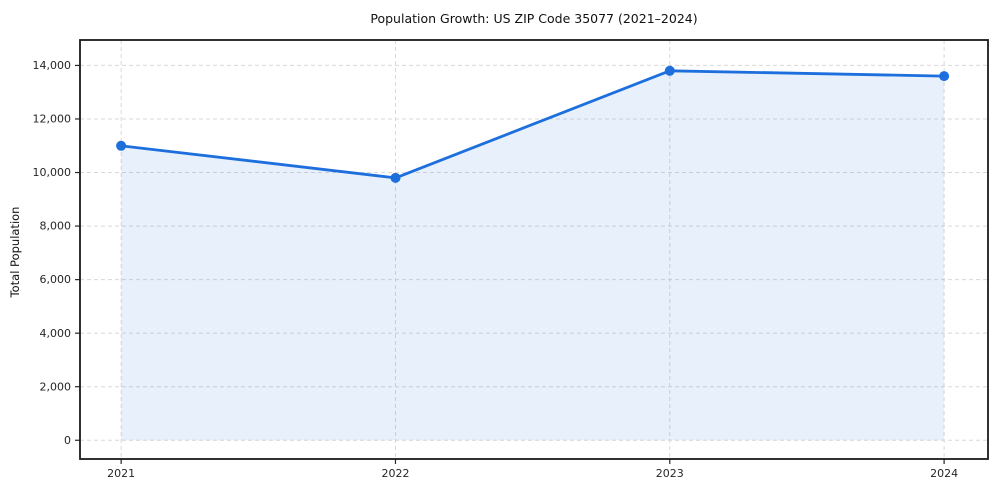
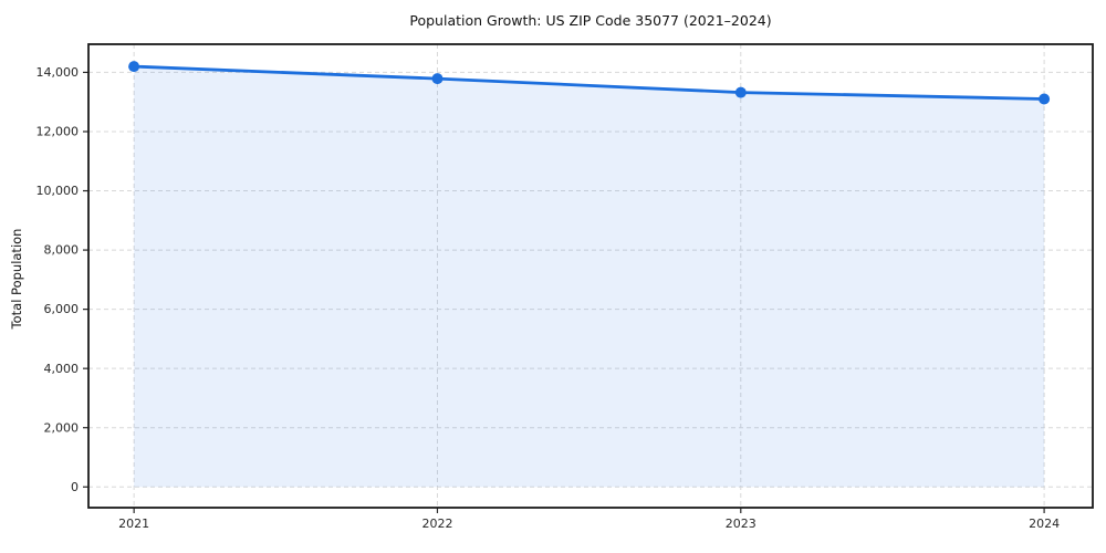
2021: 11000 -> 14200
2022: 9800 -> 13800
2023: 13800 -> 13300
2024: 13600 -> 13100
